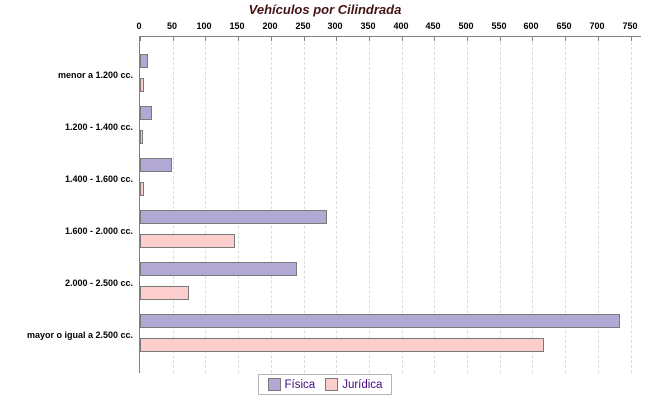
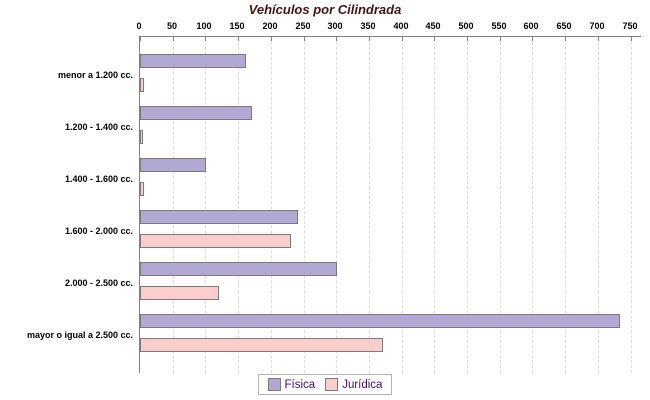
Física/menor a 1.200 cc.: 10 -> 160
Física/1.200 - 1.400 cc.: 20 -> 170
Física/1.400 - 1.600 cc.: 50 -> 100
Física/1.600 - 2.000 cc.: 280 -> 240
Jurídica/1.600 - 2.000 cc.: 140 -> 230
Física/2.000 - 2.500 cc.: 240 -> 300
Jurídica/2.000 - 2.500 cc.: 70 -> 120
Jurídica/mayor o igual a 2.500 cc.: 620 -> 370
